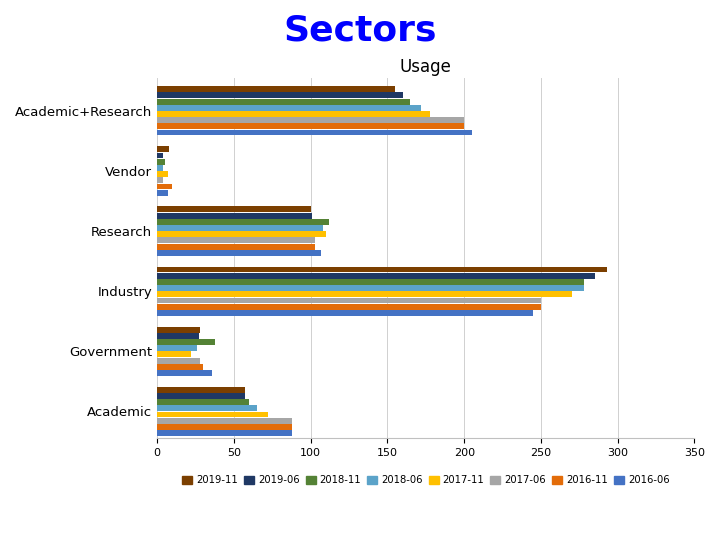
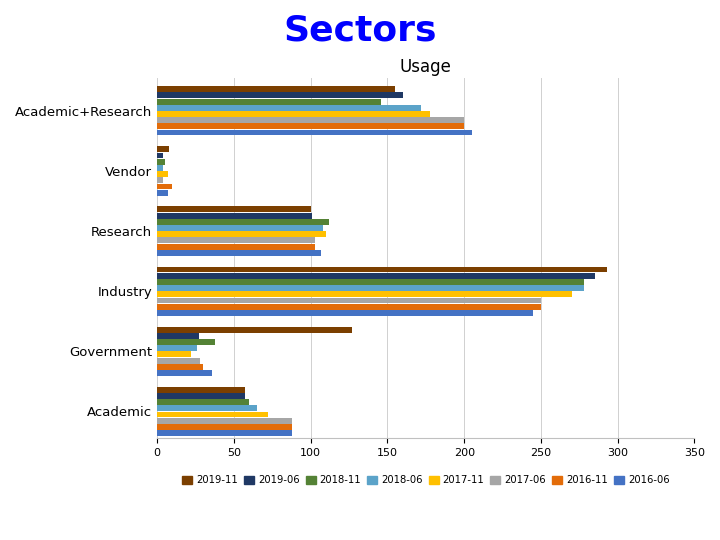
2018-11/Academic+Research: 165 -> 146
2019-11/Government: 28 -> 127
